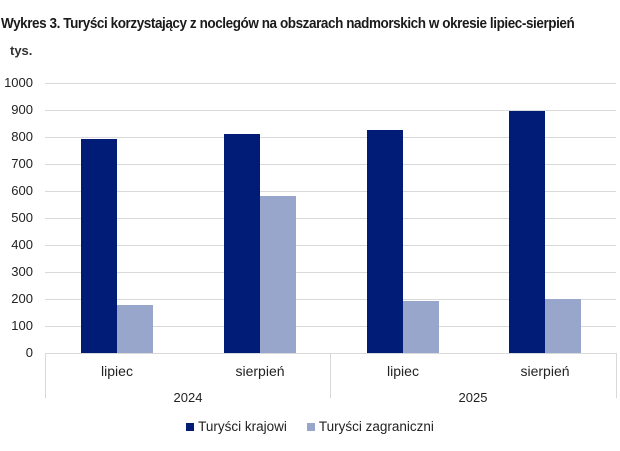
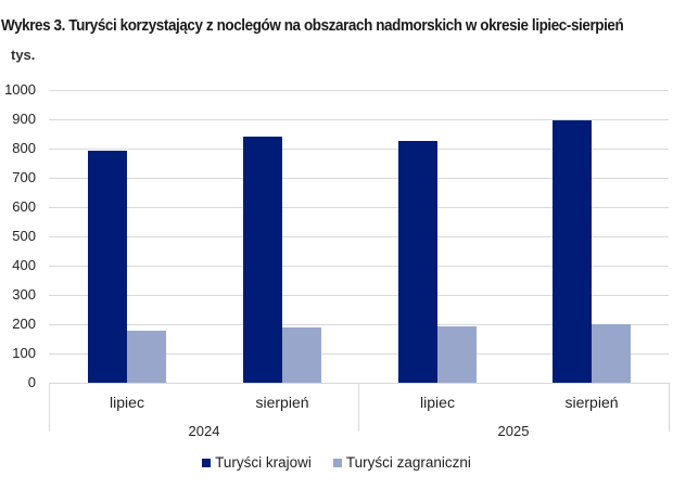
Turyści krajowi/sierpień 2024: 810 -> 840
Turyści zagraniczni/sierpień 2024: 580 -> 190
